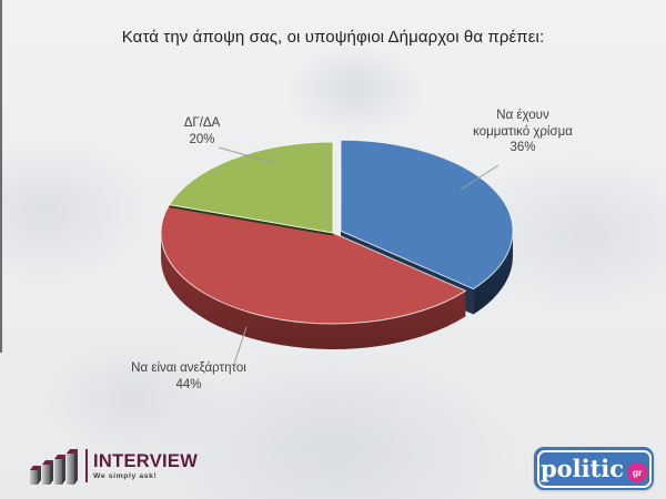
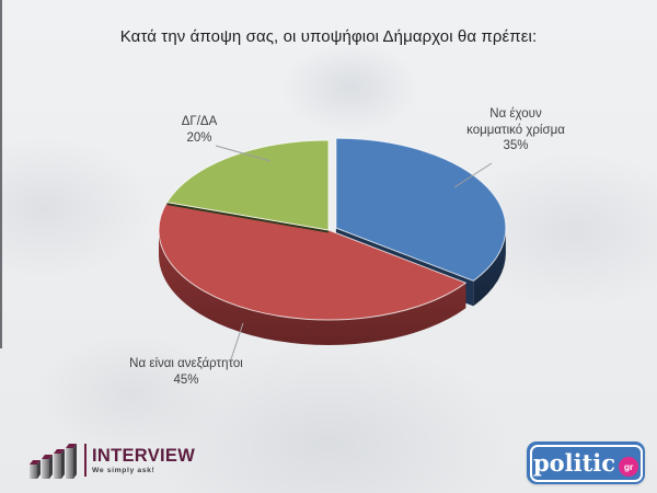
Να έχουν κομματικό χρίσμα: 36% -> 35%
Να είναι ανεξάρτητοι: 44% -> 45%
